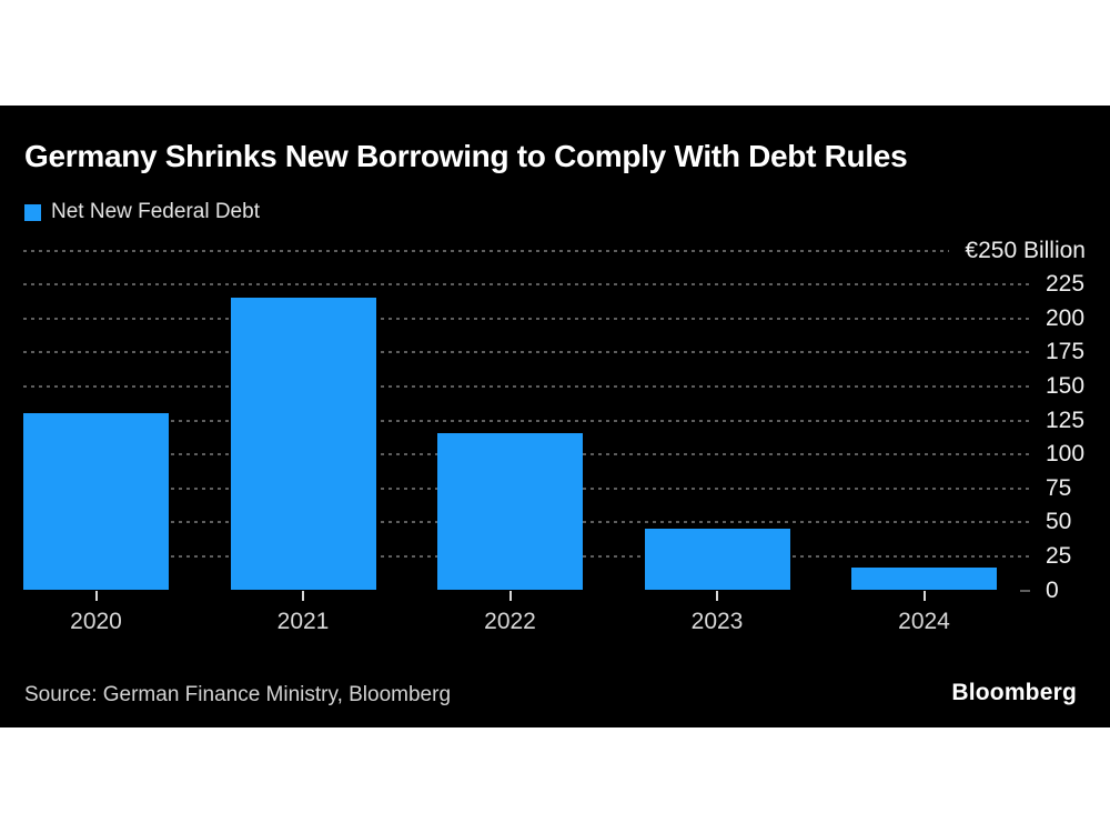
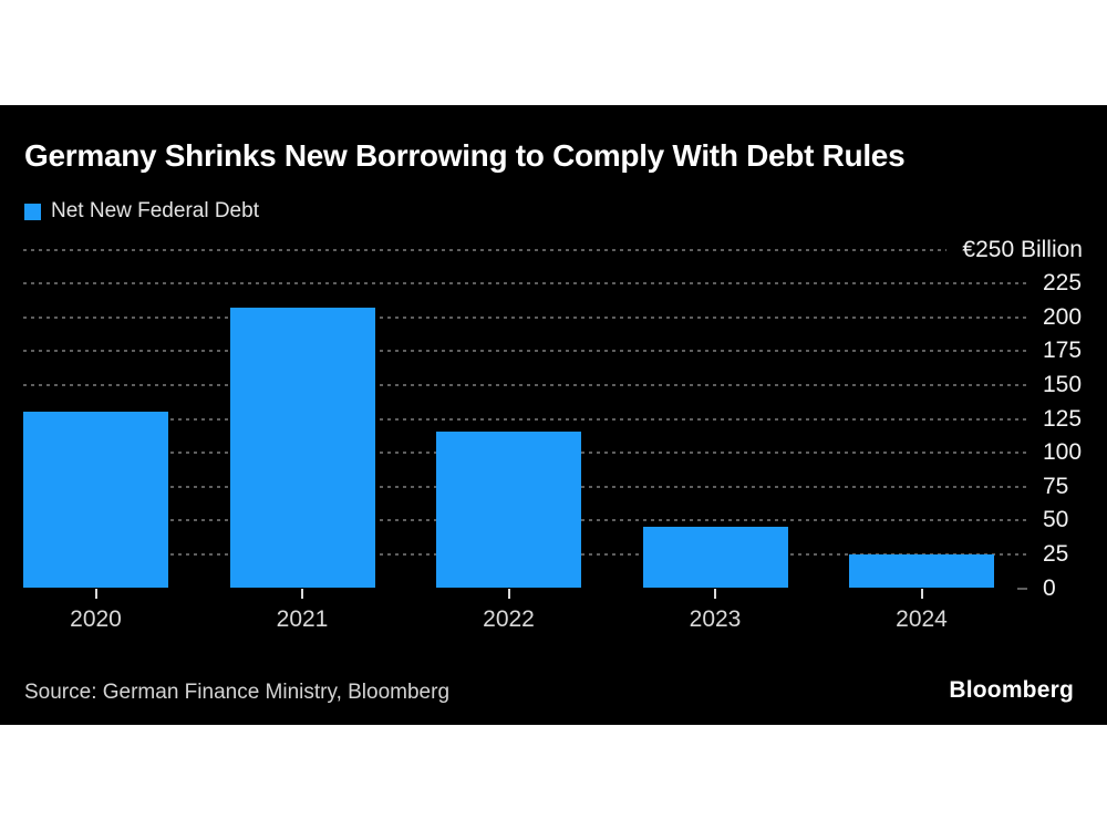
2021: 215 -> 207
2024: 17 -> 25
